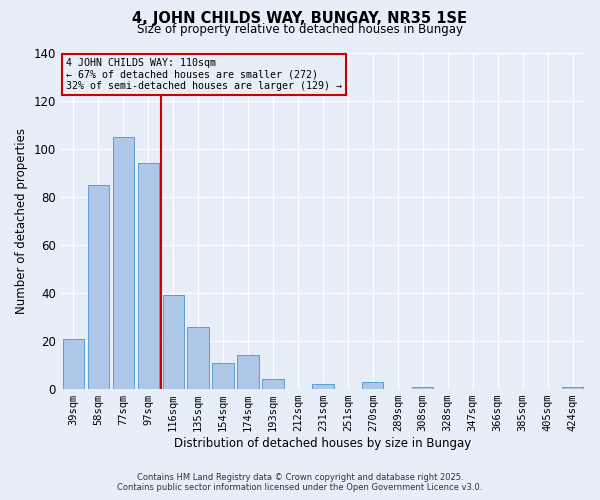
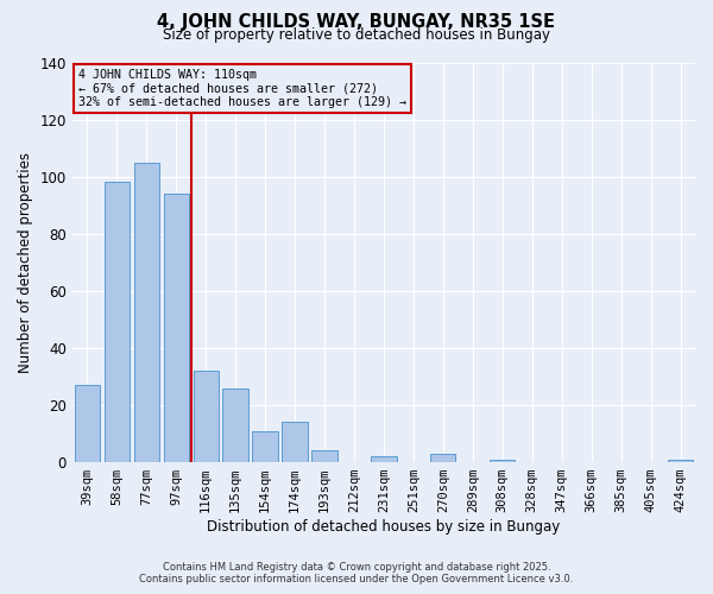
39sqm: 21 -> 27
58sqm: 85 -> 98
116sqm: 39 -> 32
